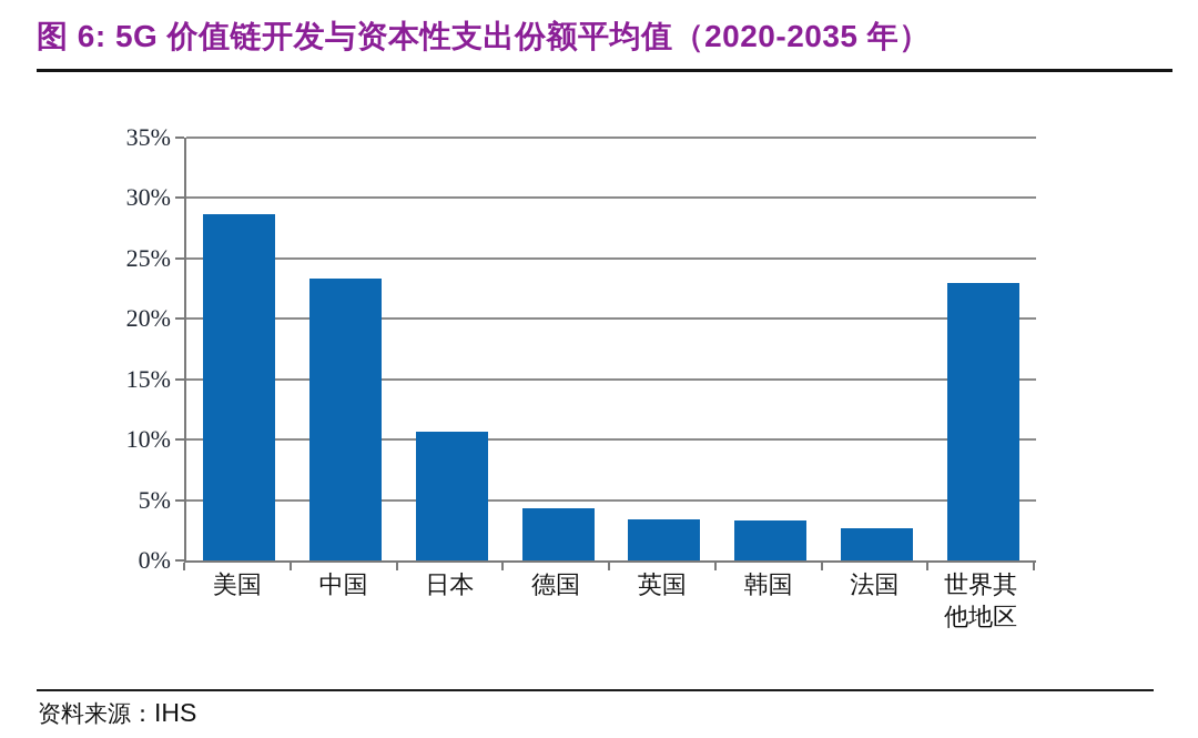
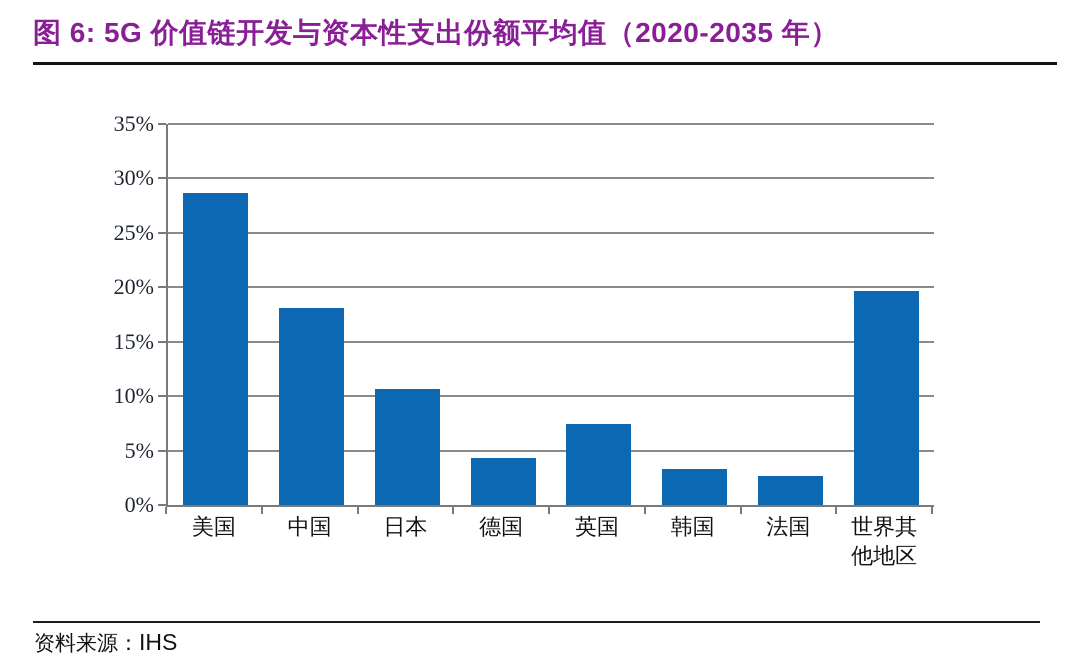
中国: 23.3% -> 18.1%
英国: 3.4% -> 7.4%
世界其他地区: 23.0% -> 19.7%
